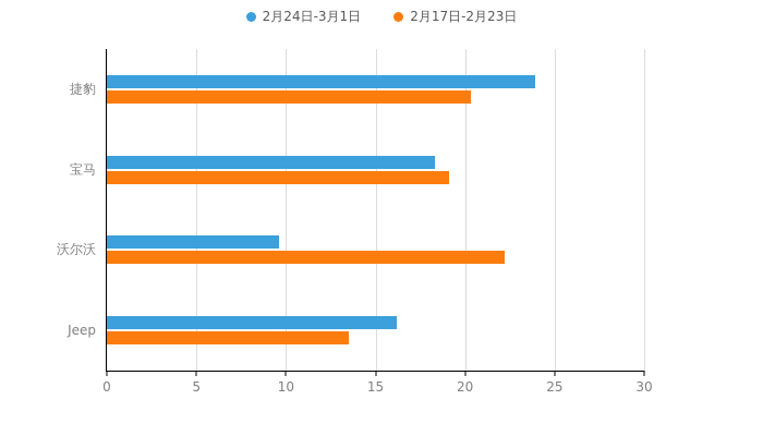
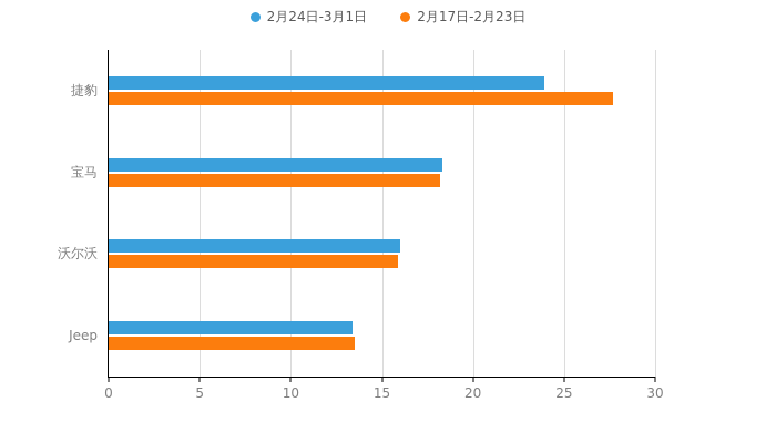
2月17日-2月23日/捷豹: 20.3 -> 27.7
2月17日-2月23日/宝马: 19.1 -> 18.2
2月24日-3月1日/沃尔沃: 9.6 -> 16.0
2月17日-2月23日/沃尔沃: 22.2 -> 15.9
2月24日-3月1日/Jeep: 16.2 -> 13.4
